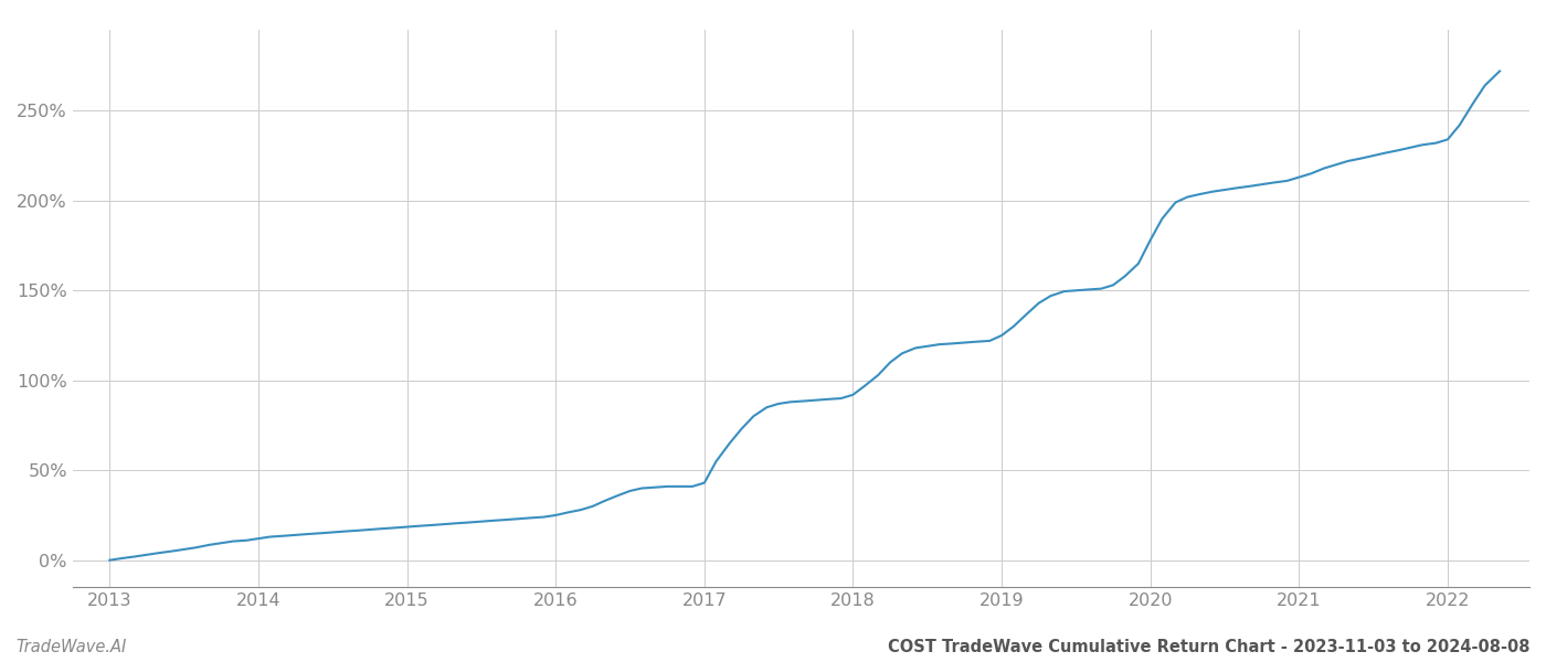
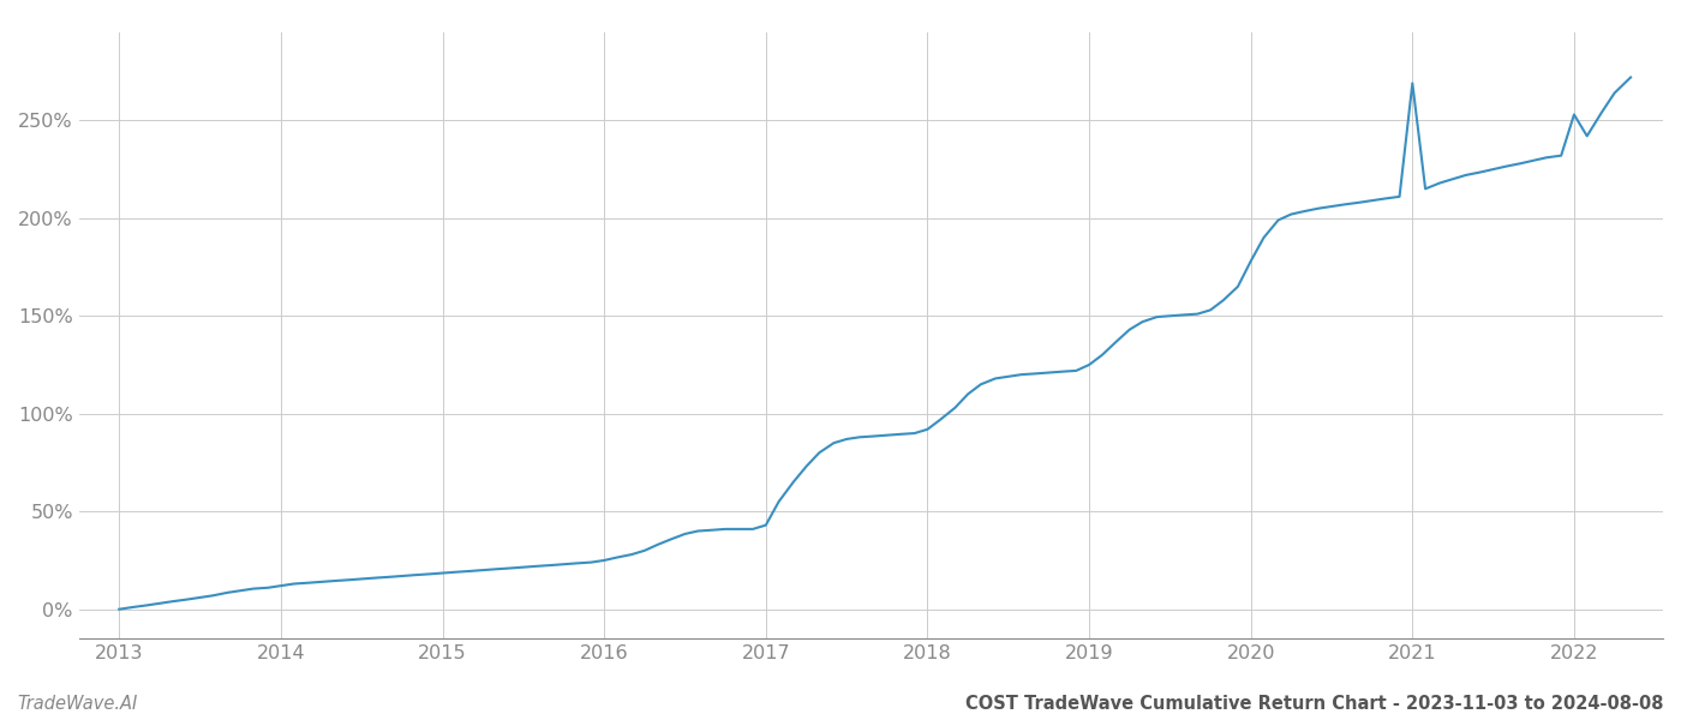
2021: 213% -> 269%
2022: 234% -> 253%
